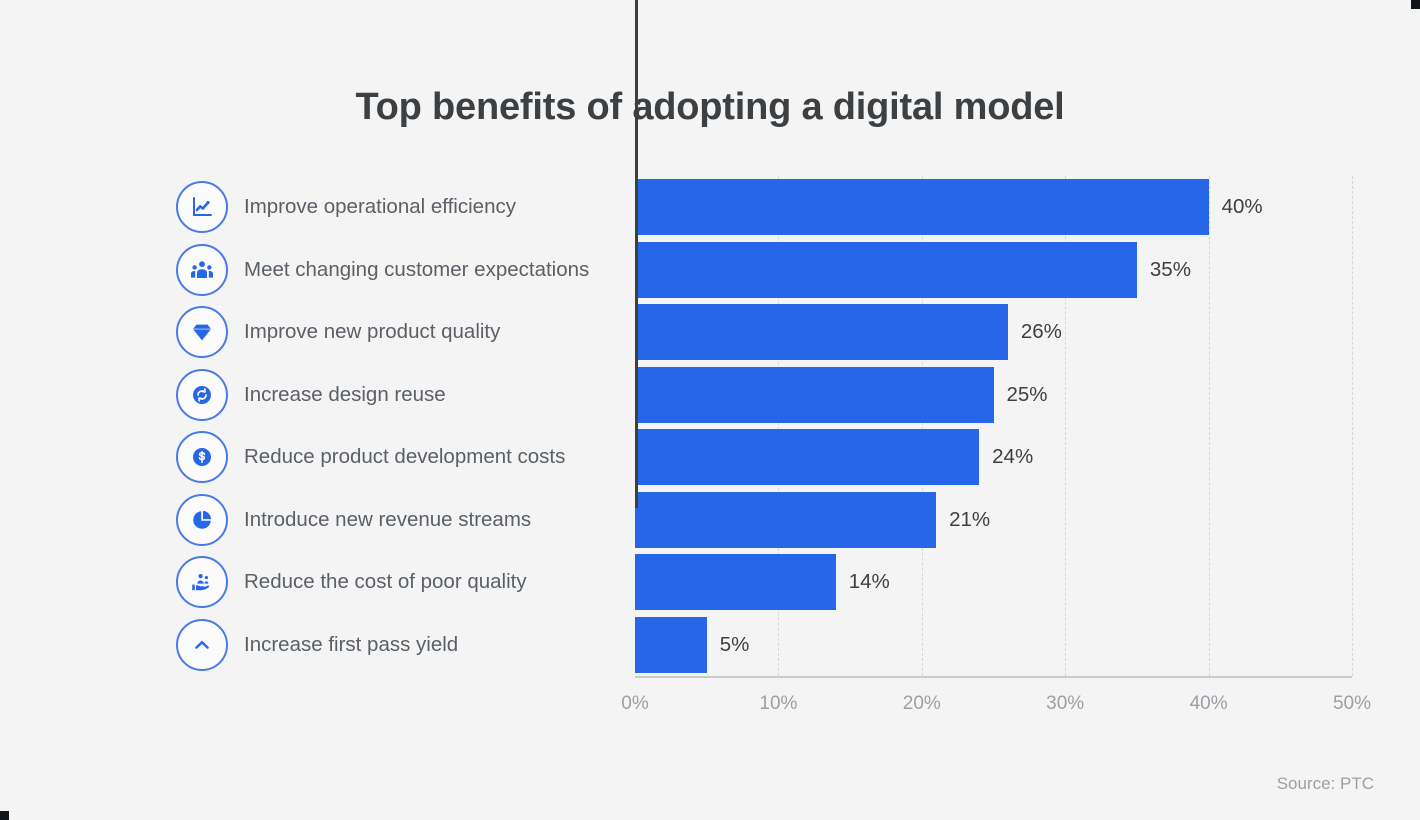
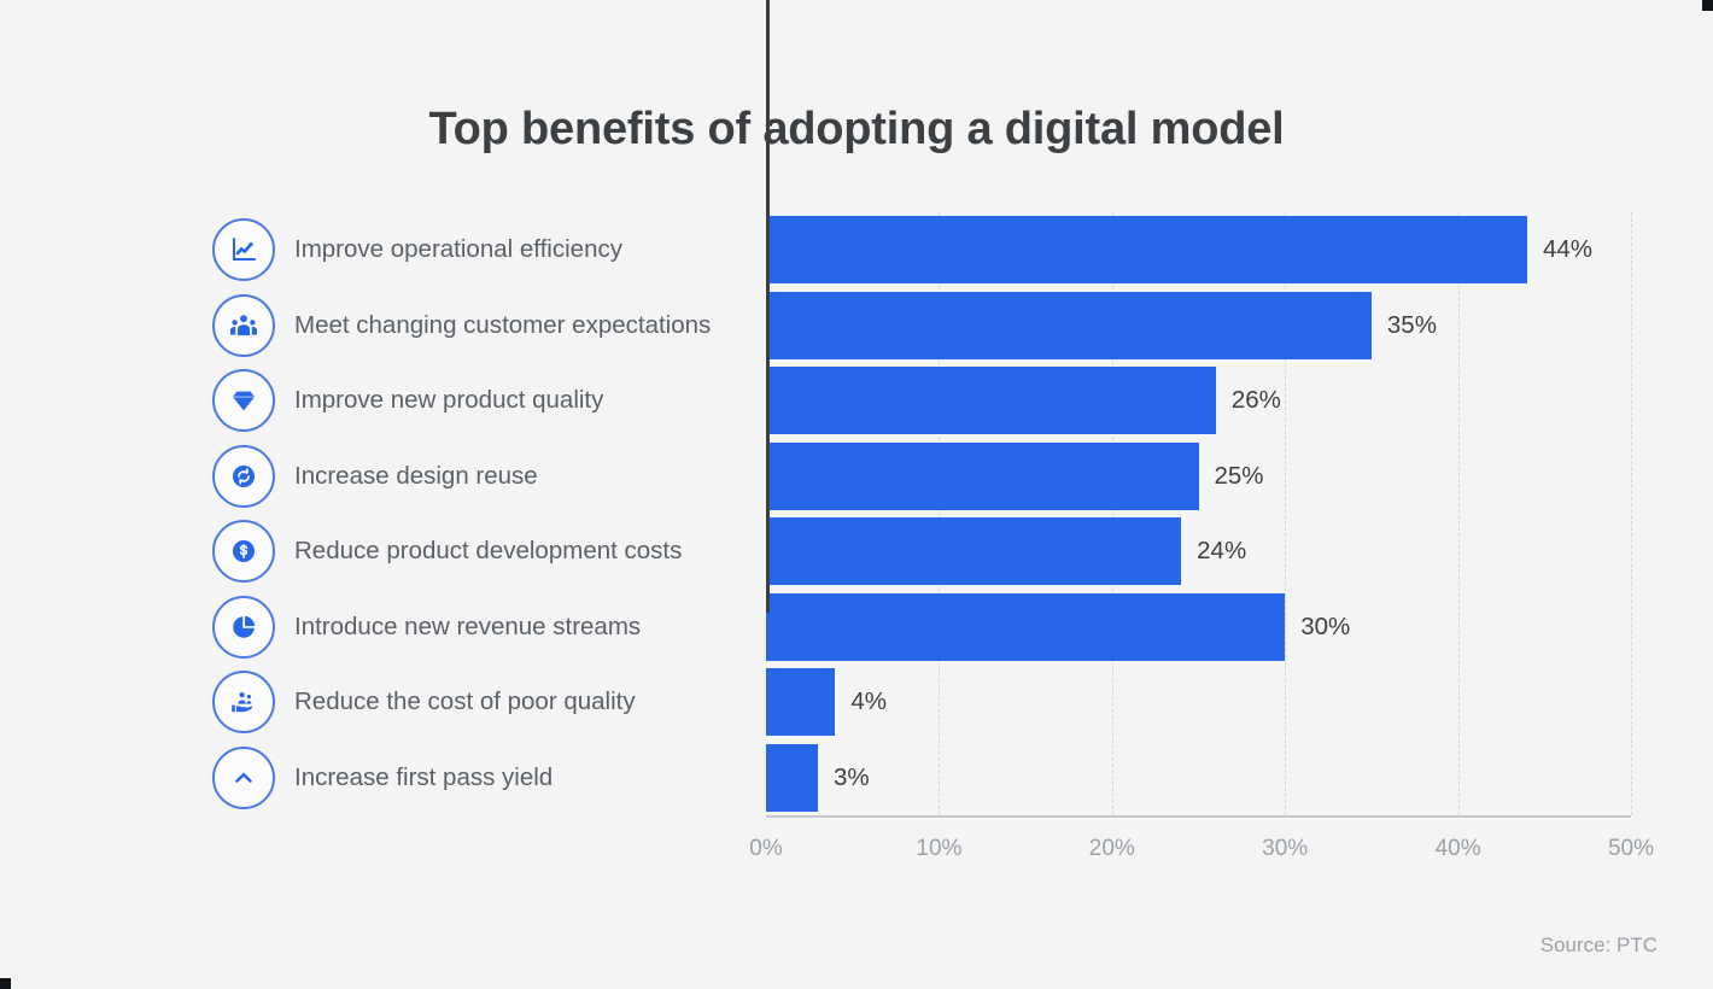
Improve operational efficiency: 40% -> 44%
Introduce new revenue streams: 21% -> 30%
Reduce the cost of poor quality: 14% -> 4%
Increase first pass yield: 5% -> 3%
